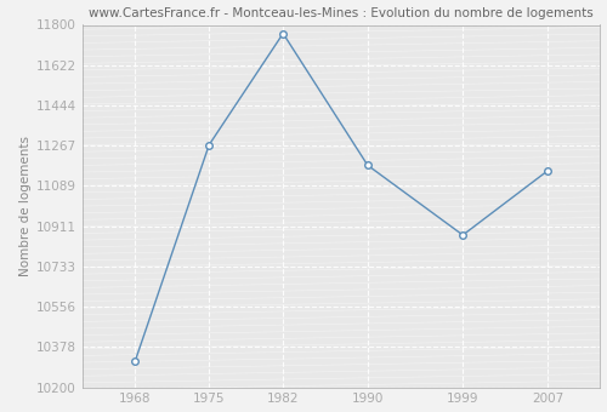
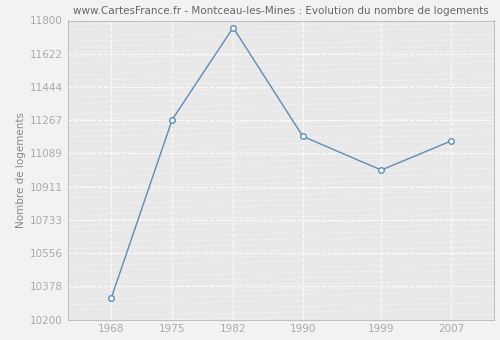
1999: 10870 -> 11000
